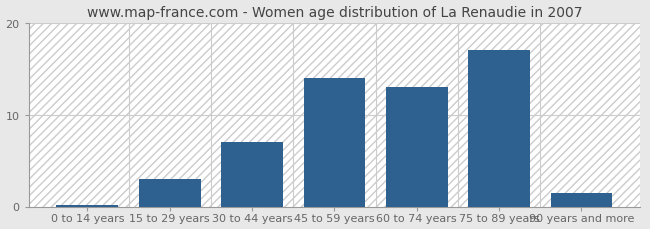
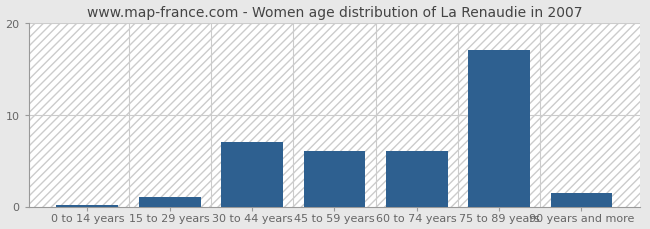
15 to 29 years: 3.0 -> 1.0
45 to 59 years: 14.0 -> 6.0
60 to 74 years: 13.0 -> 6.0
